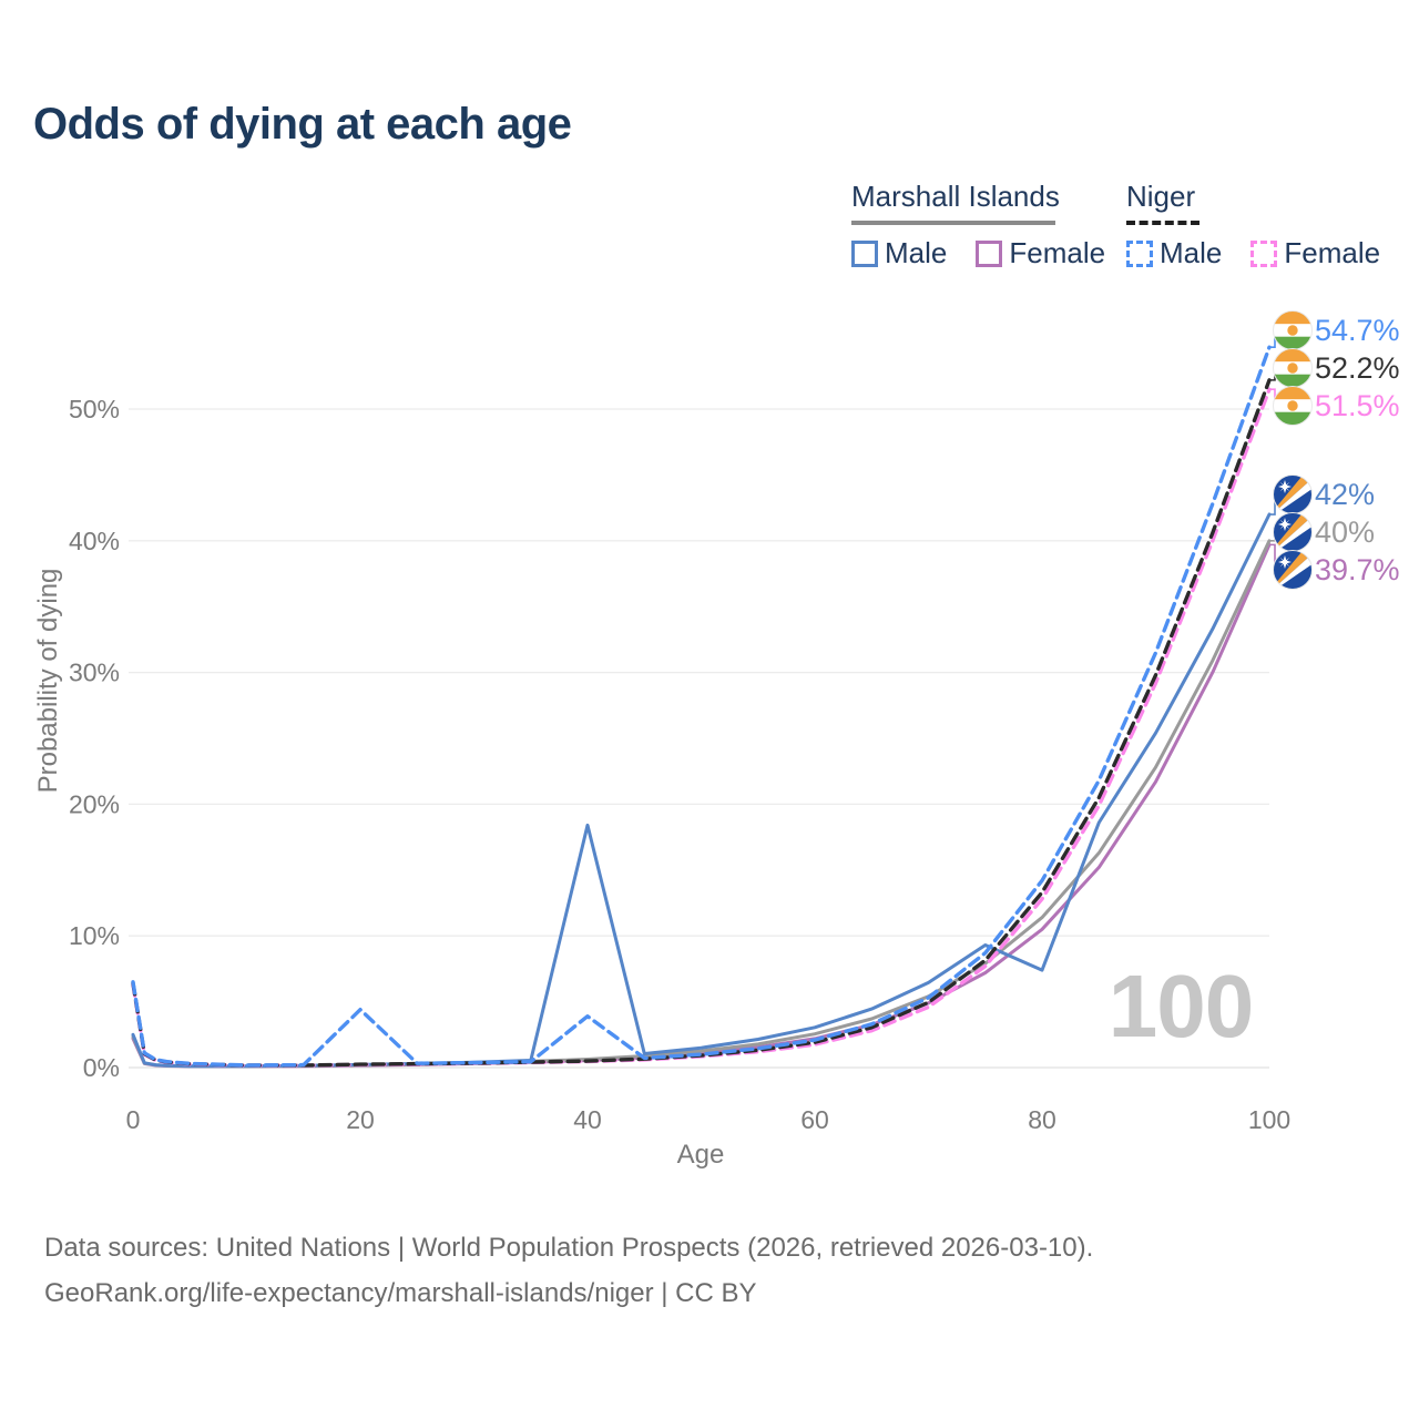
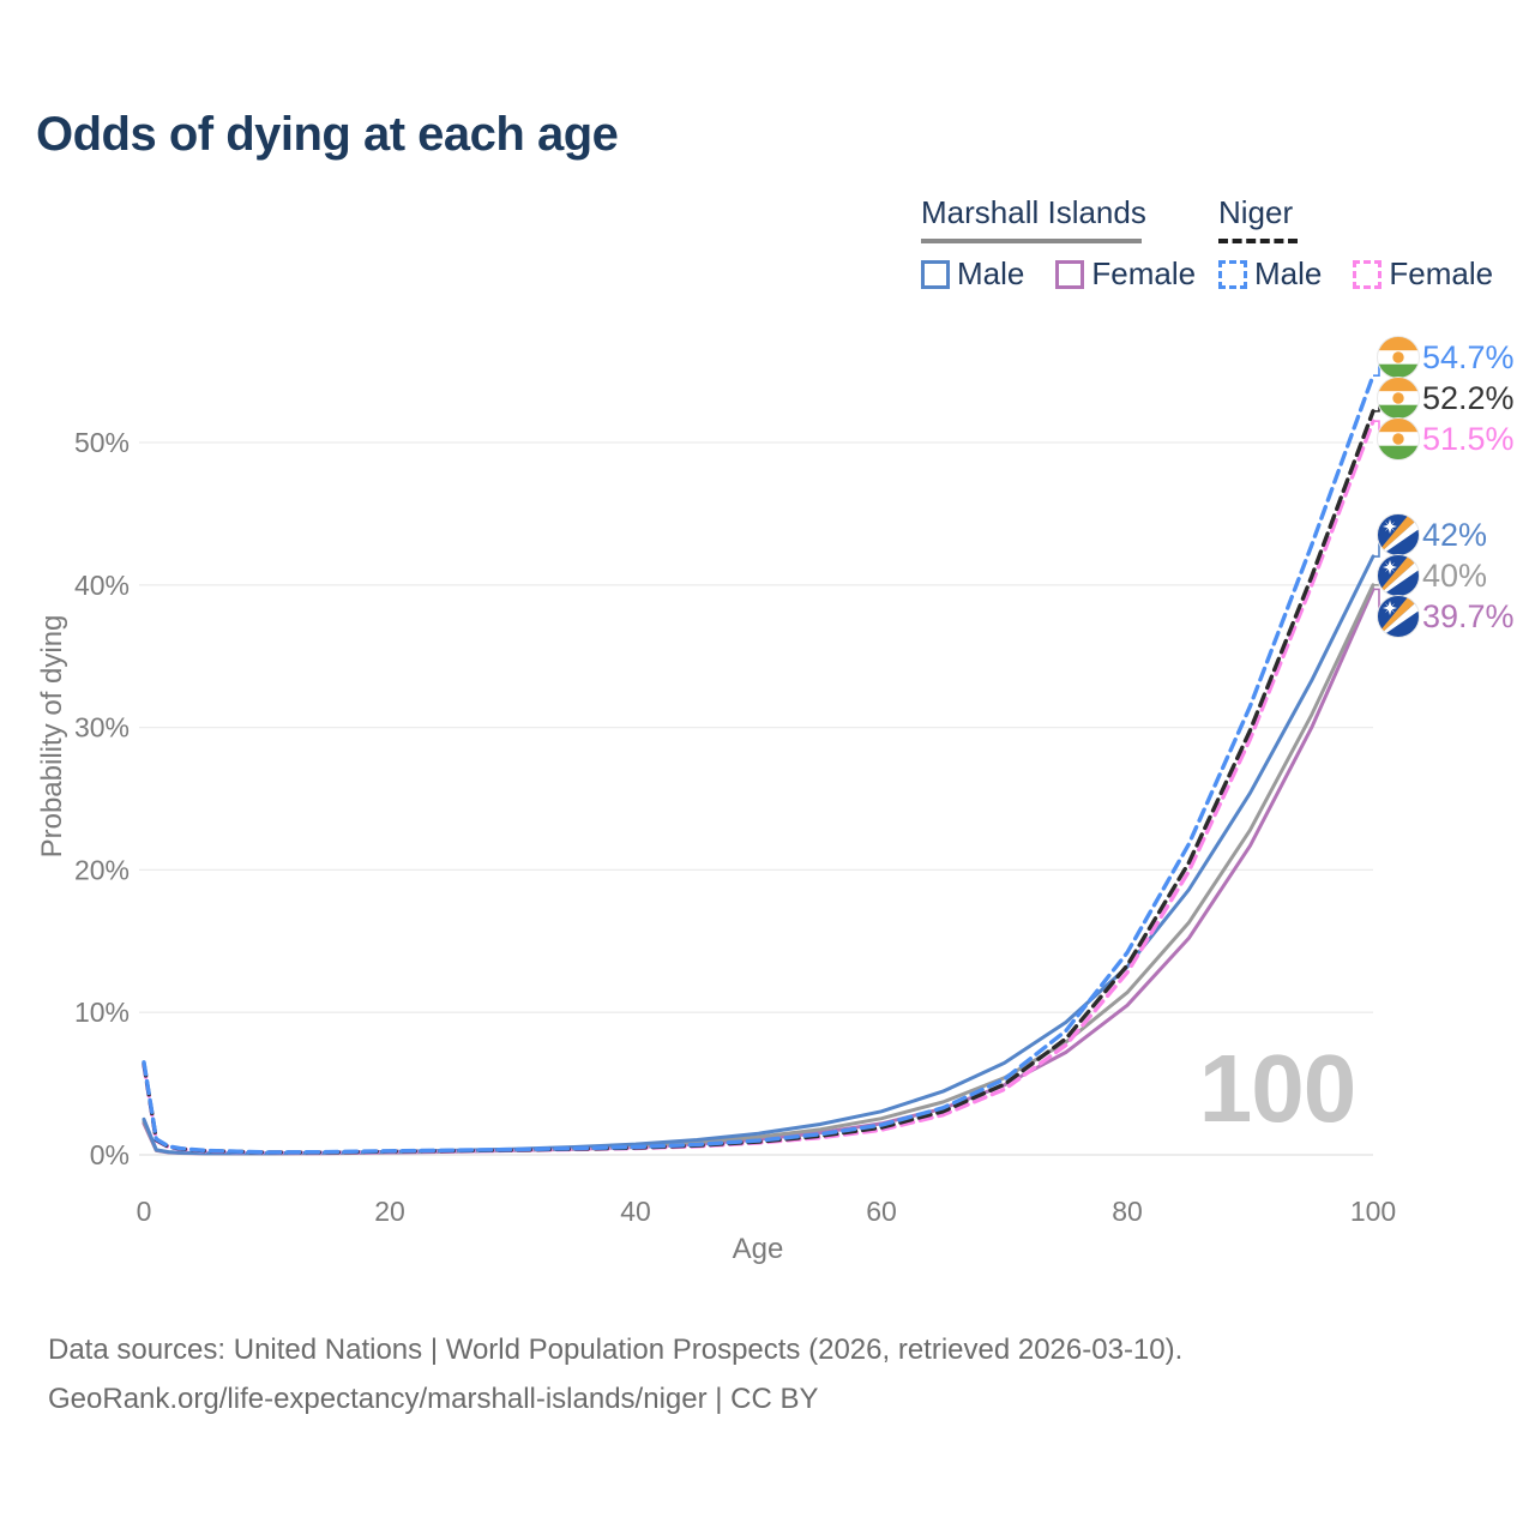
Niger Male/20: 4.4% -> 0.3%
Niger Male/40: 3.9% -> 0.6%
Marshall Islands Male/40: 18.4% -> 0.8%
Marshall Islands Male/80: 7.4% -> 13.2%
